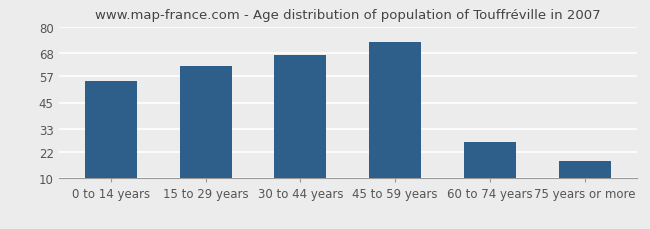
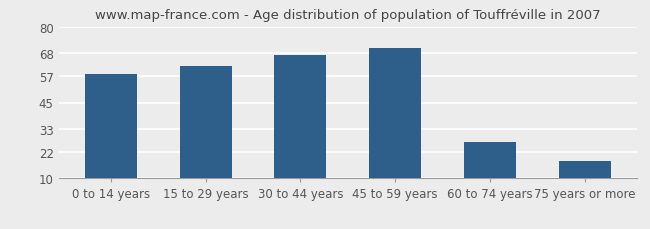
0 to 14 years: 55 -> 58
45 to 59 years: 73 -> 70
